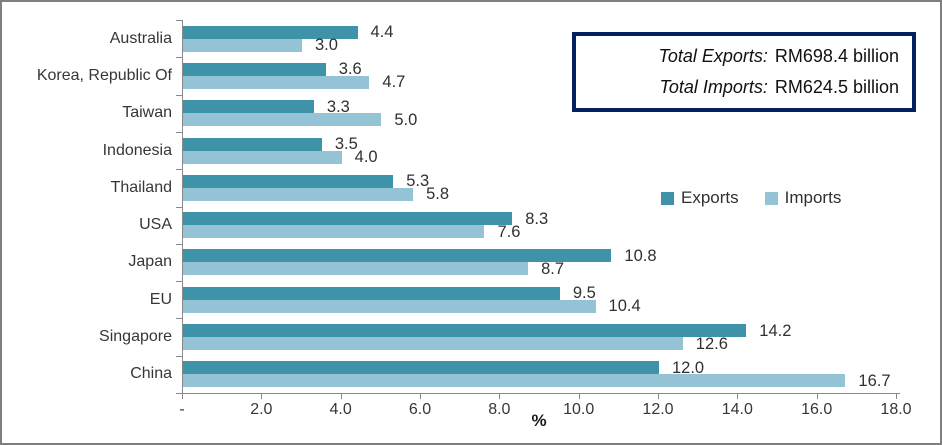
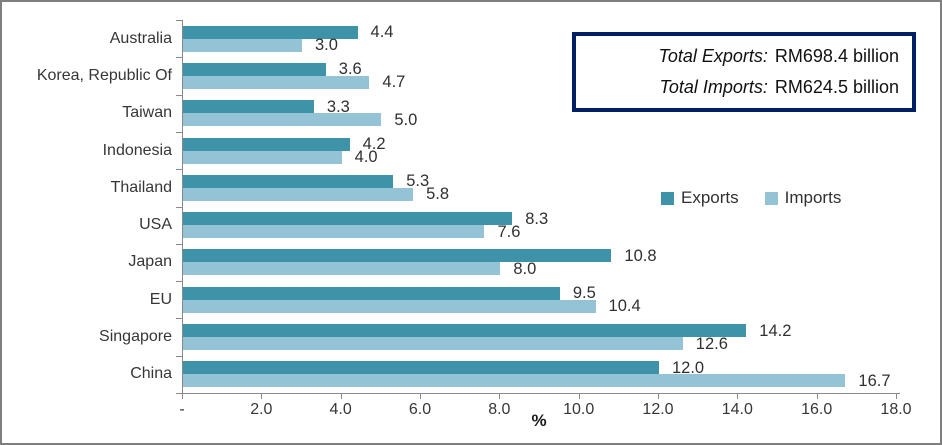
Exports/Indonesia: 3.5 -> 4.2
Imports/Japan: 8.7 -> 8.0
